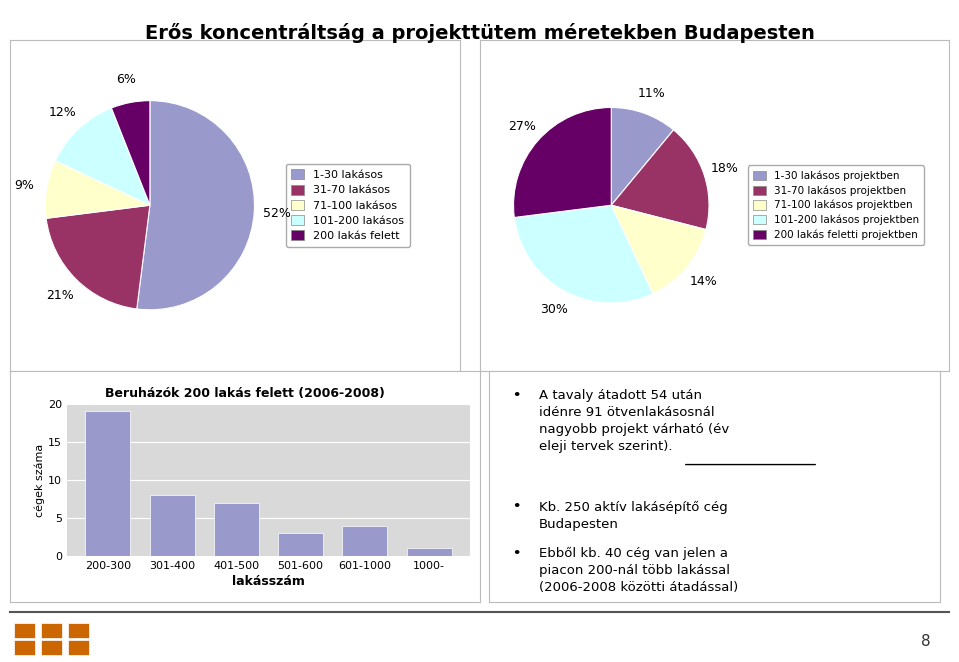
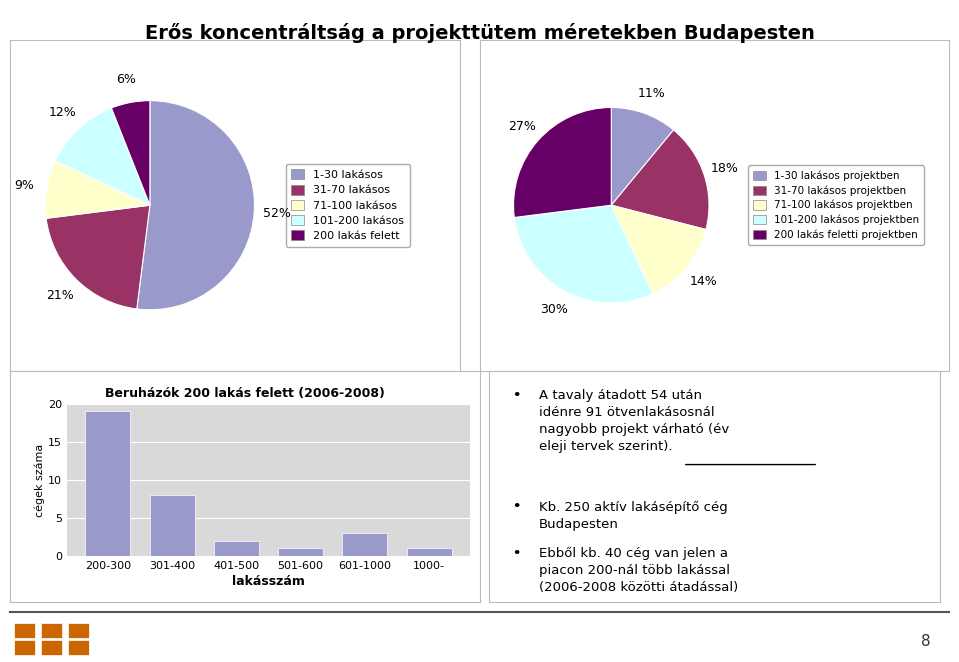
401-500: 7 -> 2
501-600: 3 -> 1
601-1000: 4 -> 3
